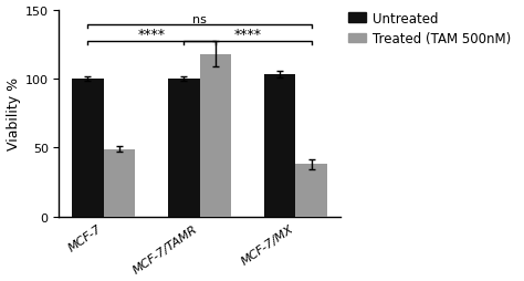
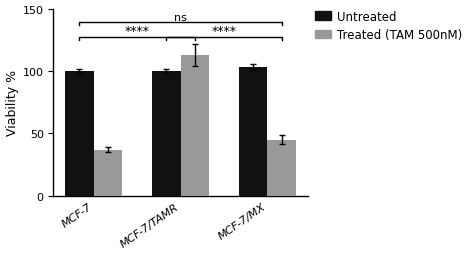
Treated (TAM 500nM)/MCF-7: 49 -> 37
Treated (TAM 500nM)/MCF-7/TAMR: 118 -> 113
Treated (TAM 500nM)/MCF-7/MX: 38 -> 45
